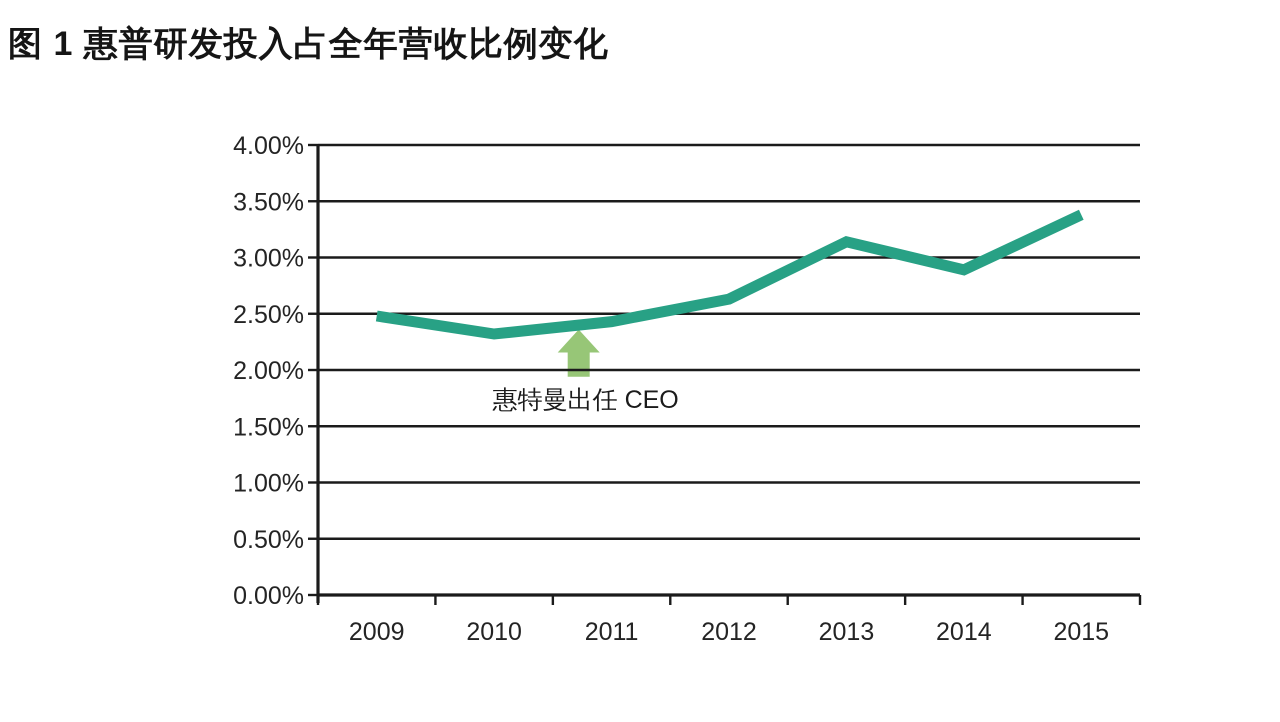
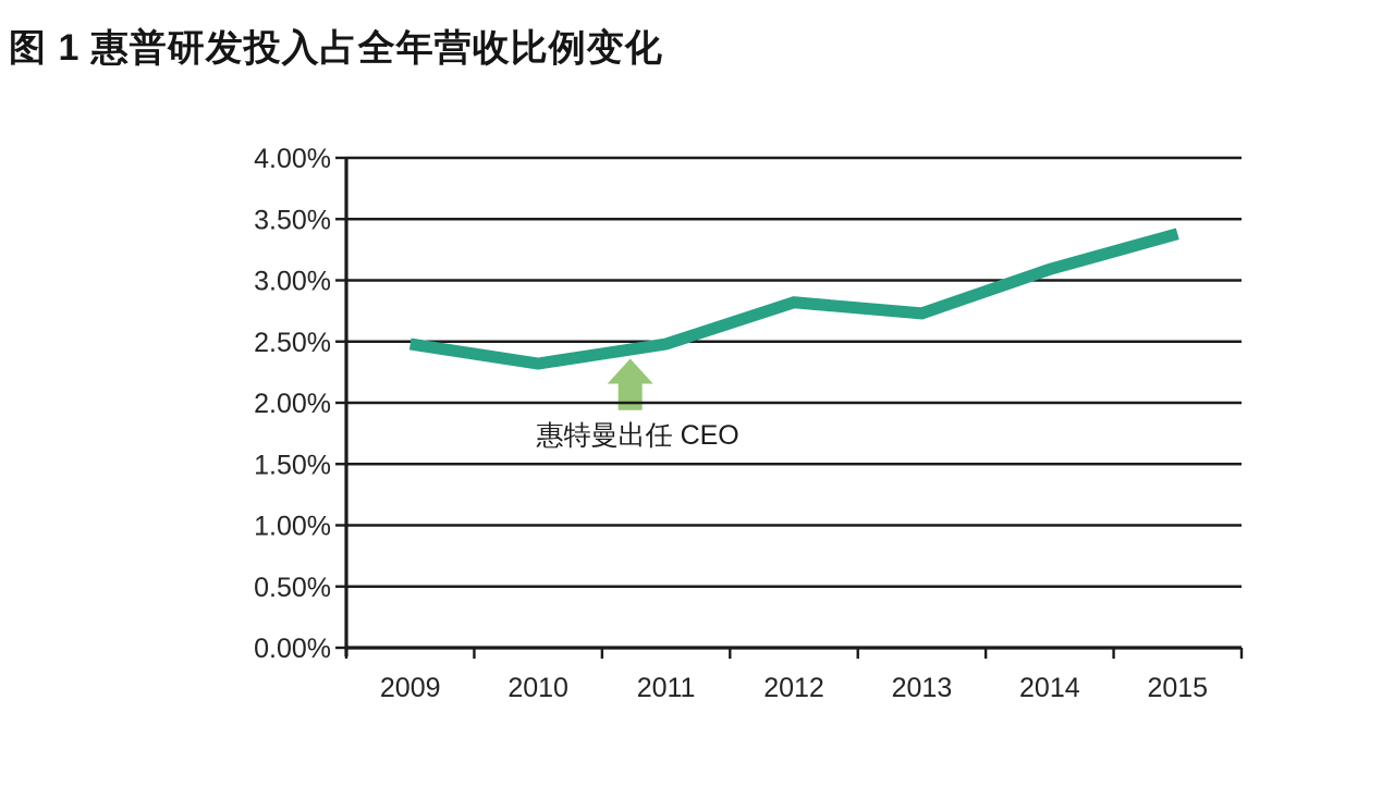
2011: 2.43% -> 2.48%
2012: 2.63% -> 2.82%
2013: 3.14% -> 2.73%
2014: 2.89% -> 3.09%
